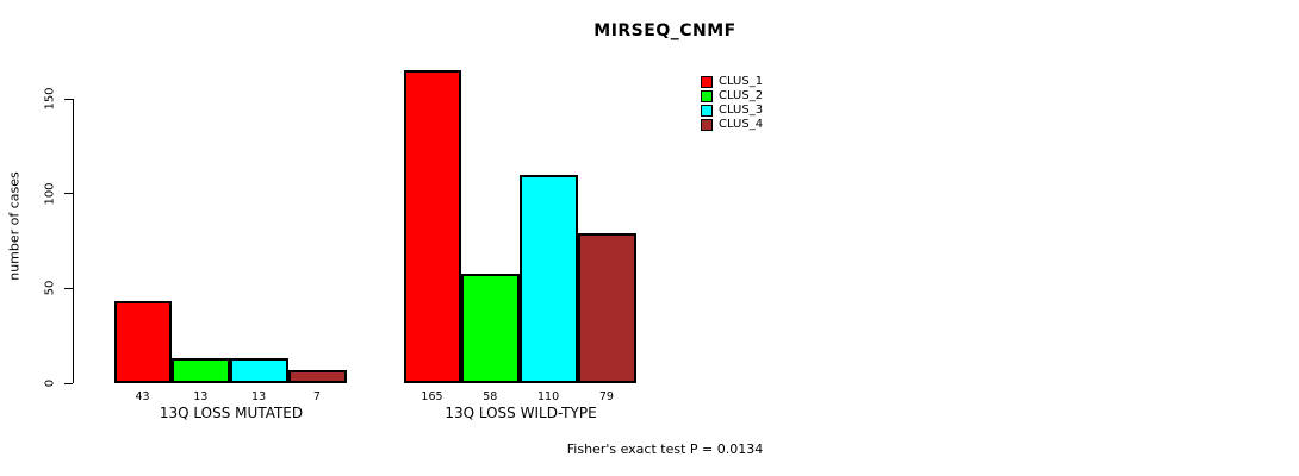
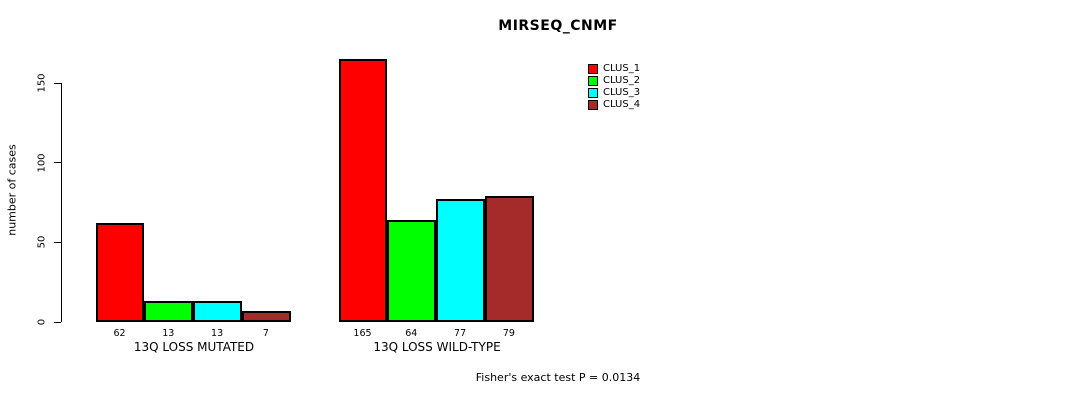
CLUS_1/13Q LOSS MUTATED: 43 -> 62
CLUS_2/13Q LOSS WILD-TYPE: 58 -> 64
CLUS_3/13Q LOSS WILD-TYPE: 110 -> 77
